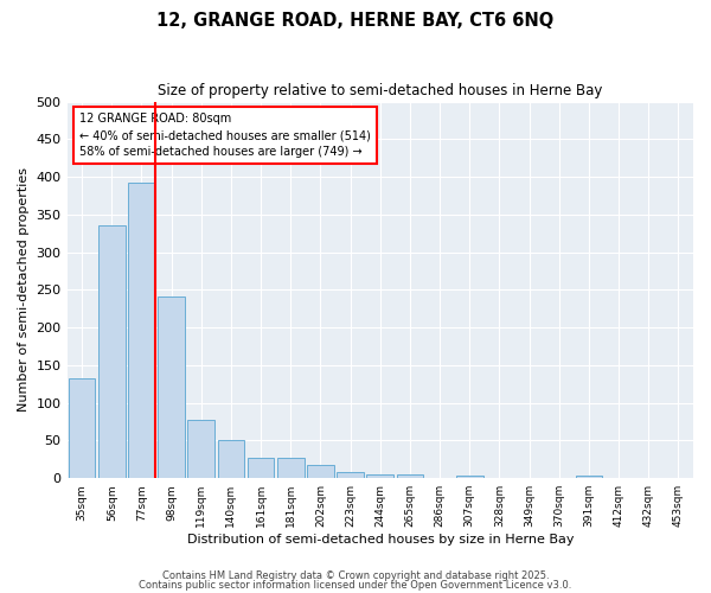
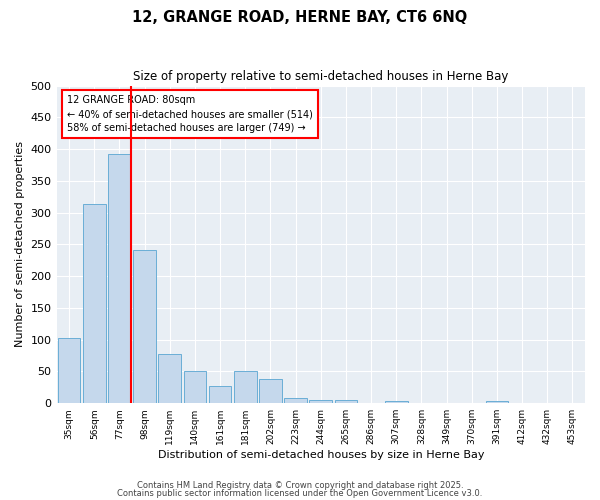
35sqm: 133 -> 102
56sqm: 335 -> 314
181sqm: 27 -> 50
202sqm: 18 -> 38
